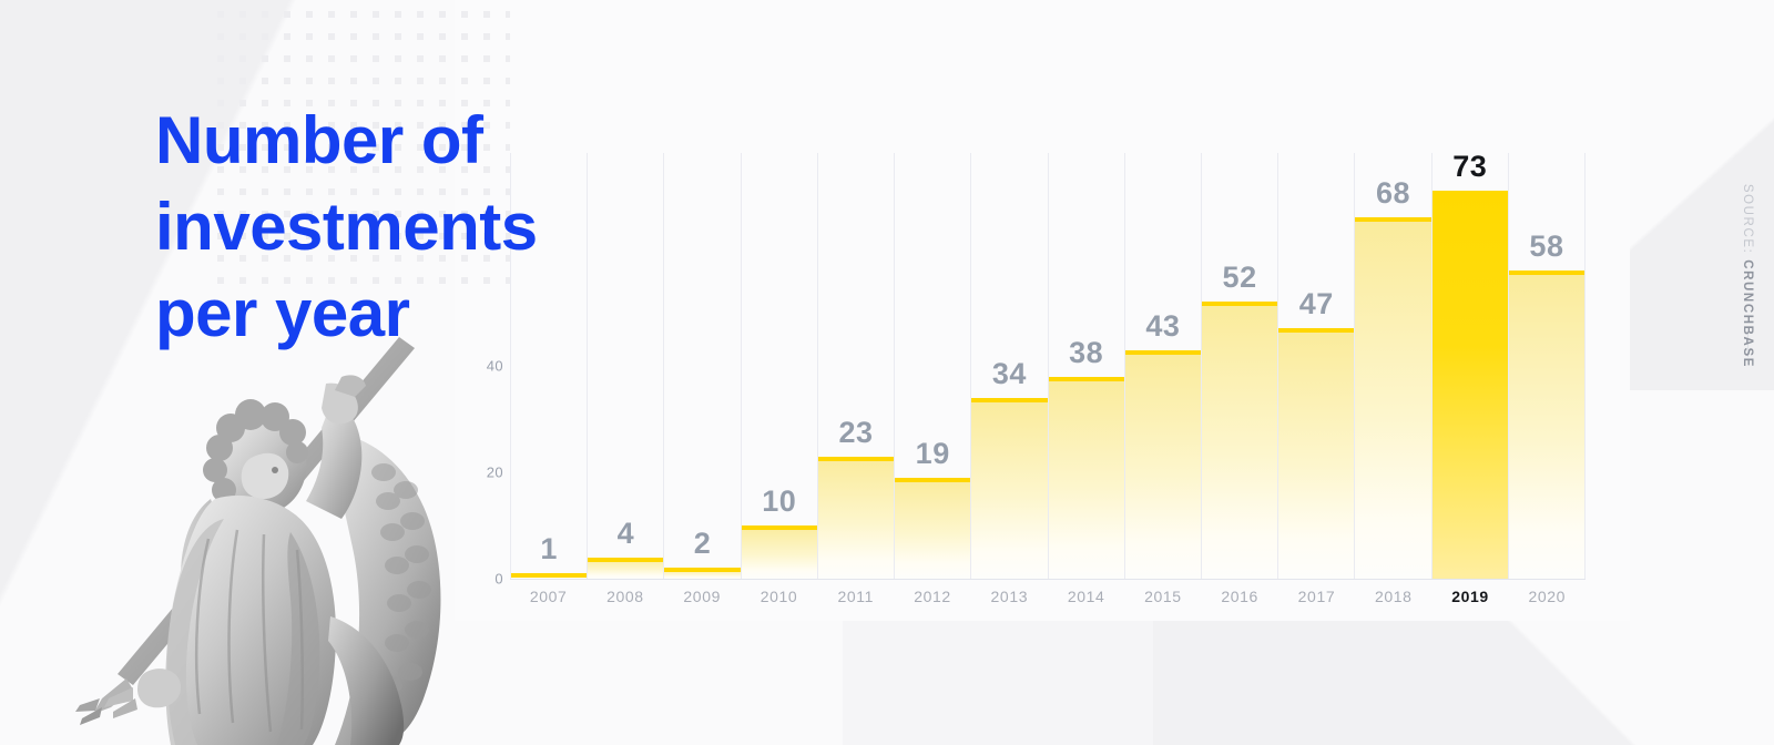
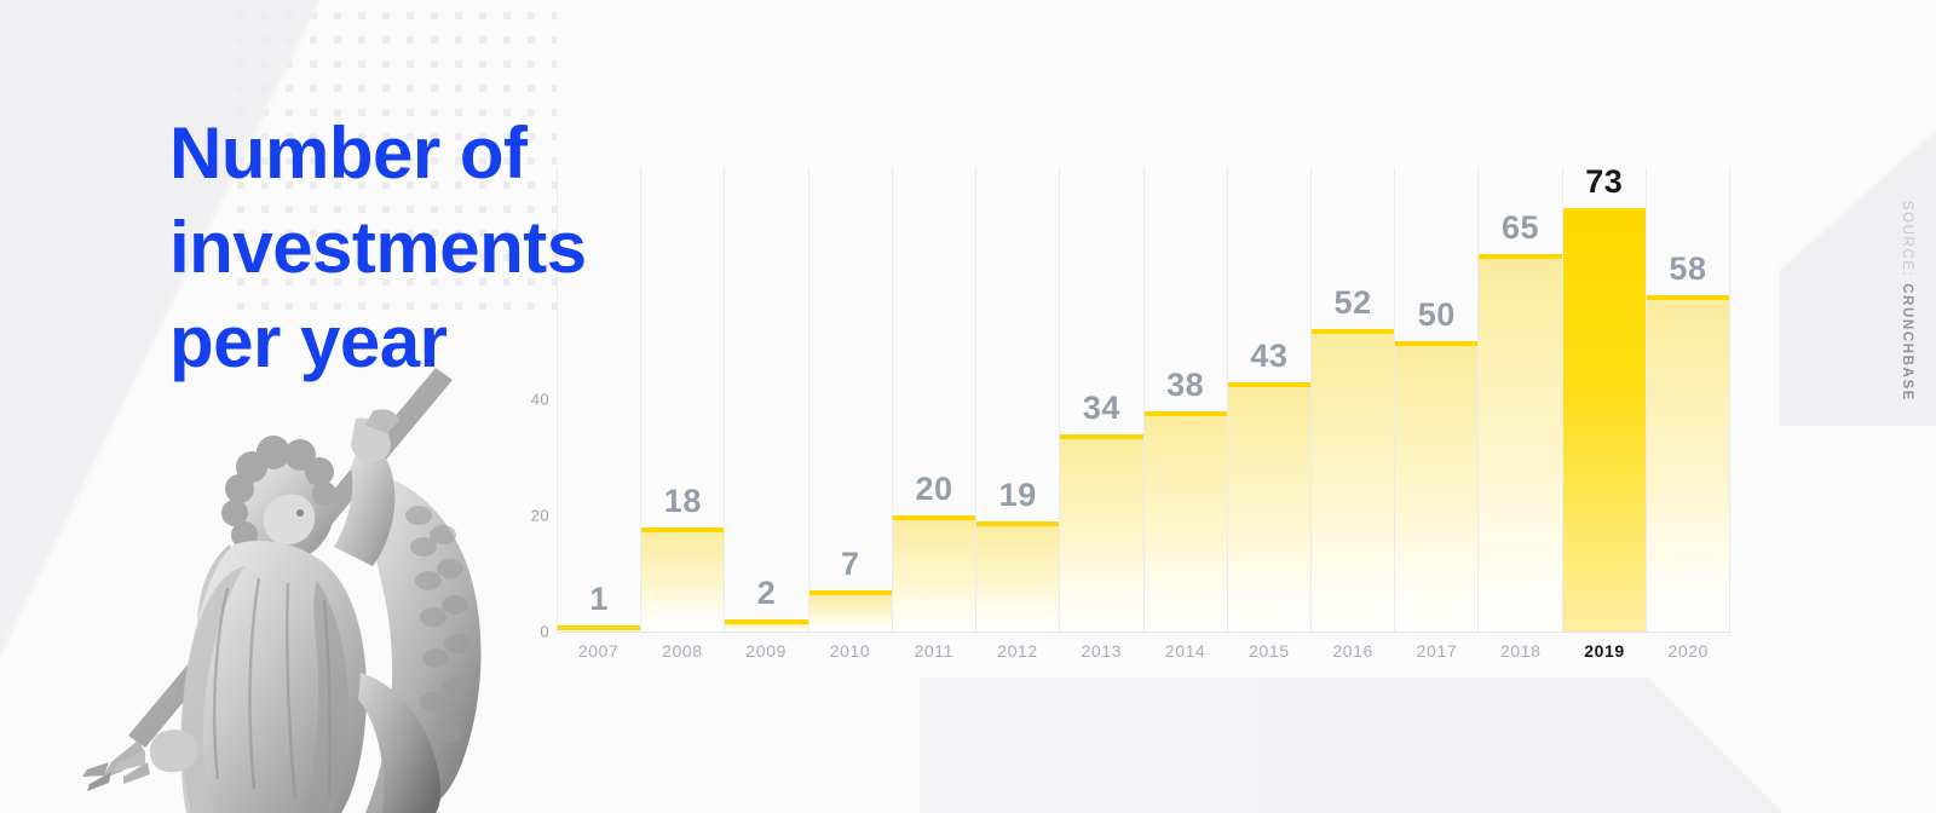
2008: 4 -> 18
2010: 10 -> 7
2011: 23 -> 20
2017: 47 -> 50
2018: 68 -> 65
